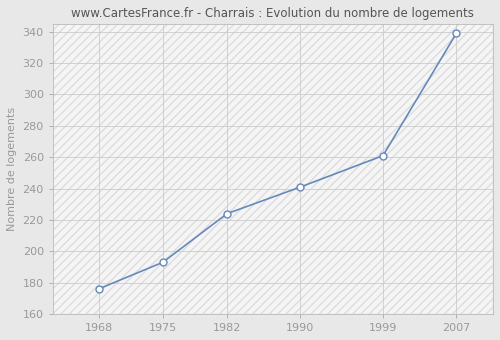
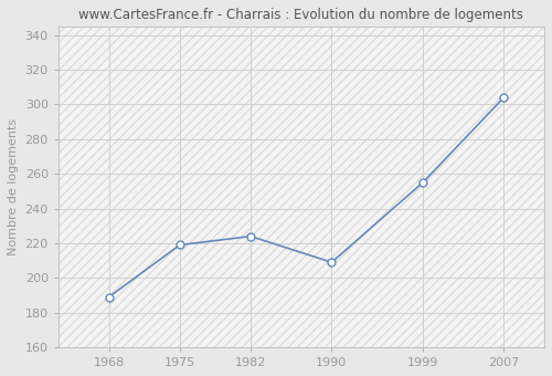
1968: 176 -> 189
1975: 193 -> 219
1990: 241 -> 209
1999: 261 -> 255
2007: 339 -> 304
